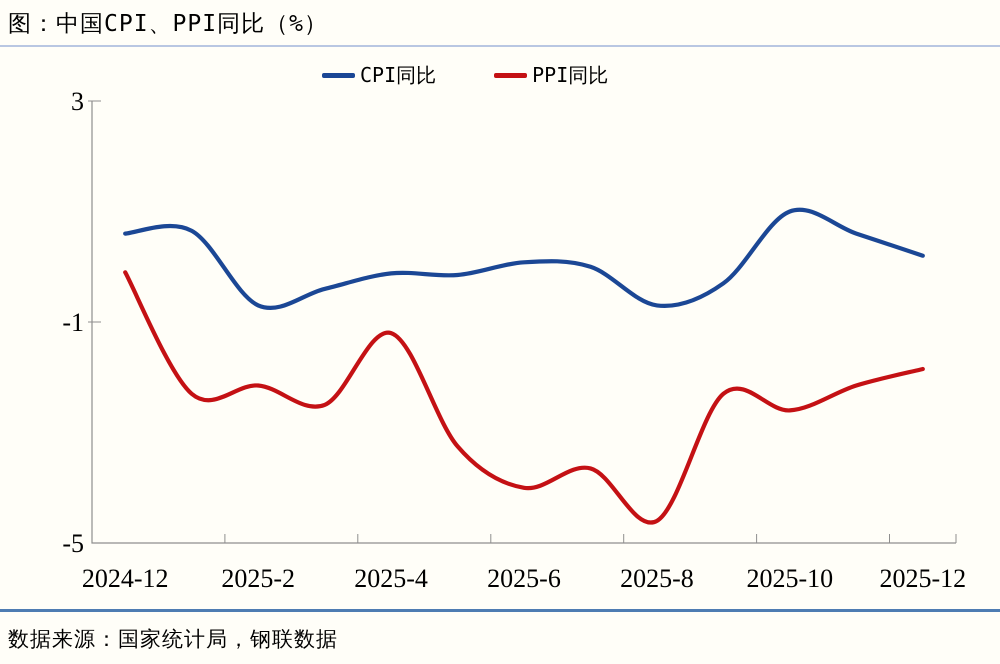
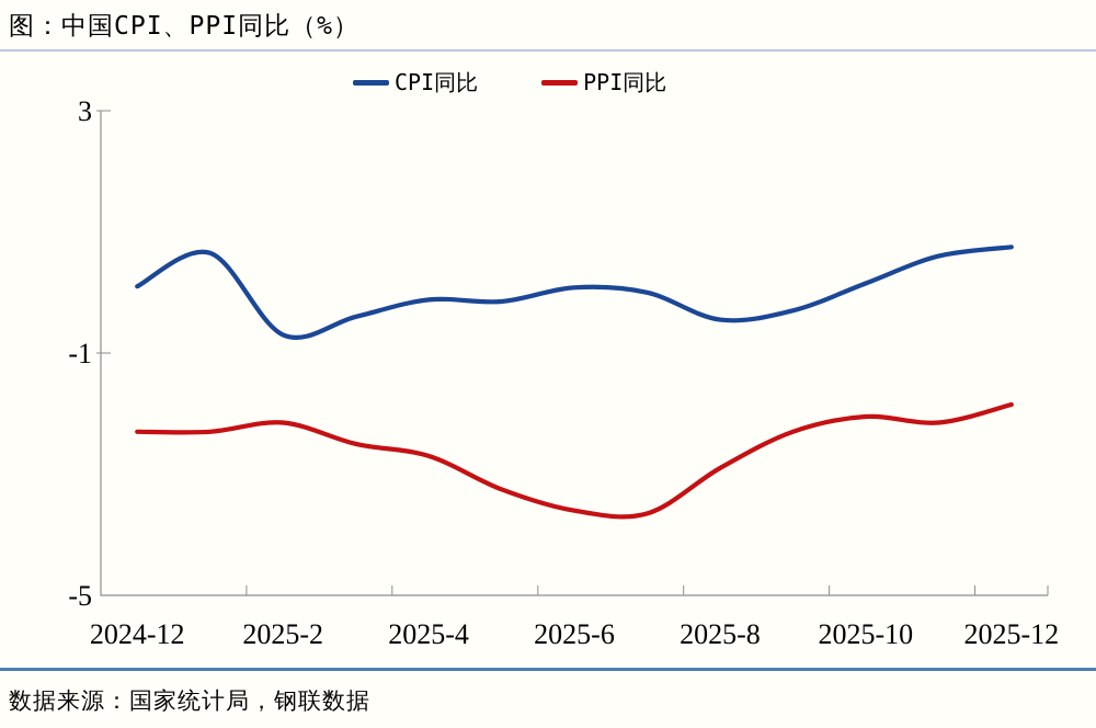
CPI同比/2024-12: 0.6 -> 0.1
PPI同比/2024-12: -0.1 -> -2.3
PPI同比/2025-4: -1.2 -> -2.7
PPI同比/2025-6: -4.0 -> -3.6
CPI同比/2025-8: -0.7 -> -0.5
PPI同比/2025-8: -4.6 -> -2.9
CPI同比/2025-10: 1.0 -> 0.1
PPI同比/2025-10: -2.6 -> -2.0
CPI同比/2025-12: 0.2 -> 0.8
